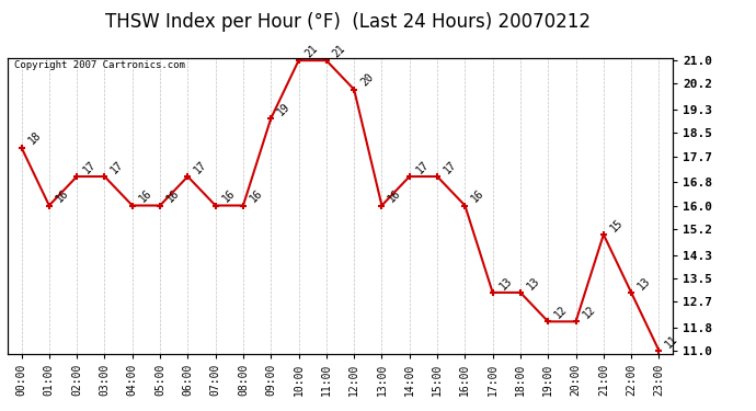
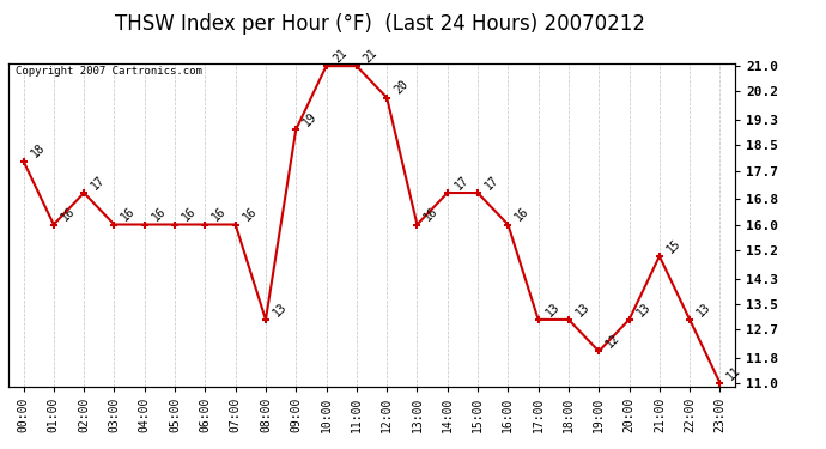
03:00: 17 -> 16
06:00: 17 -> 16
08:00: 16 -> 13
20:00: 12 -> 13
